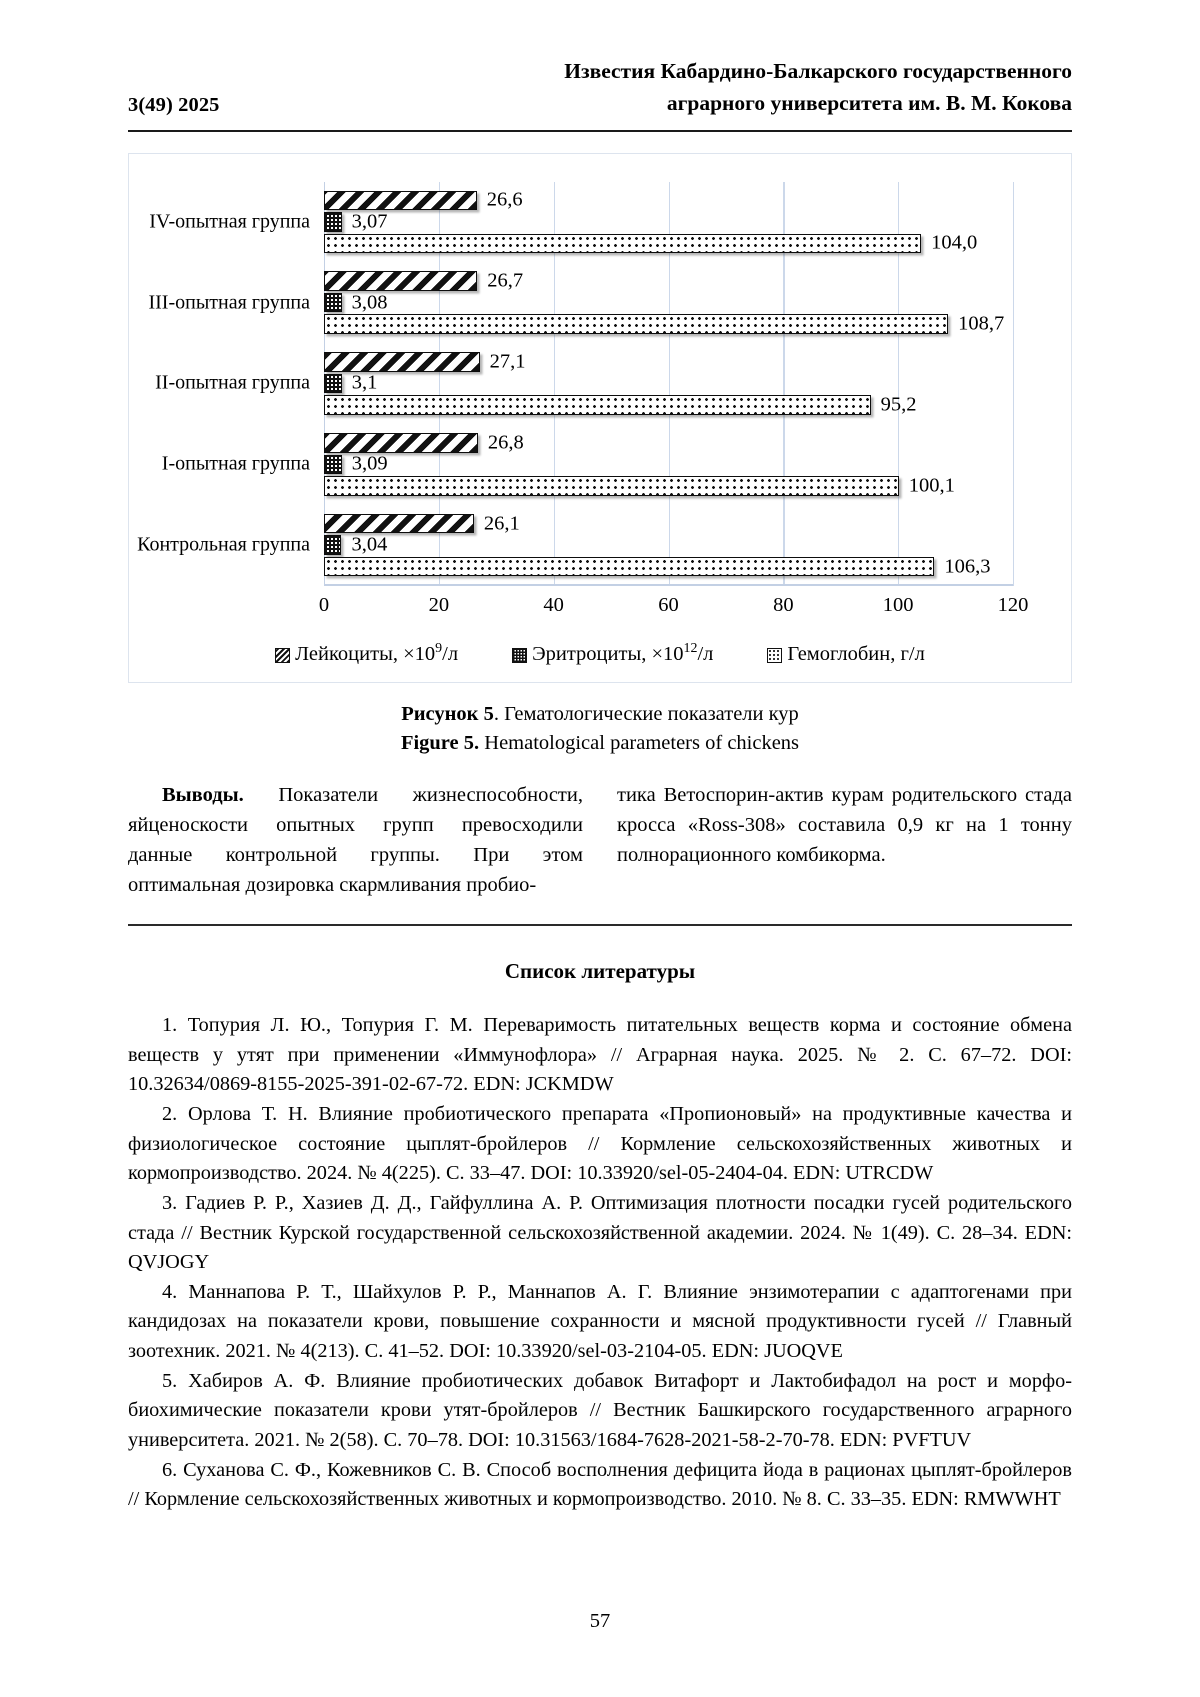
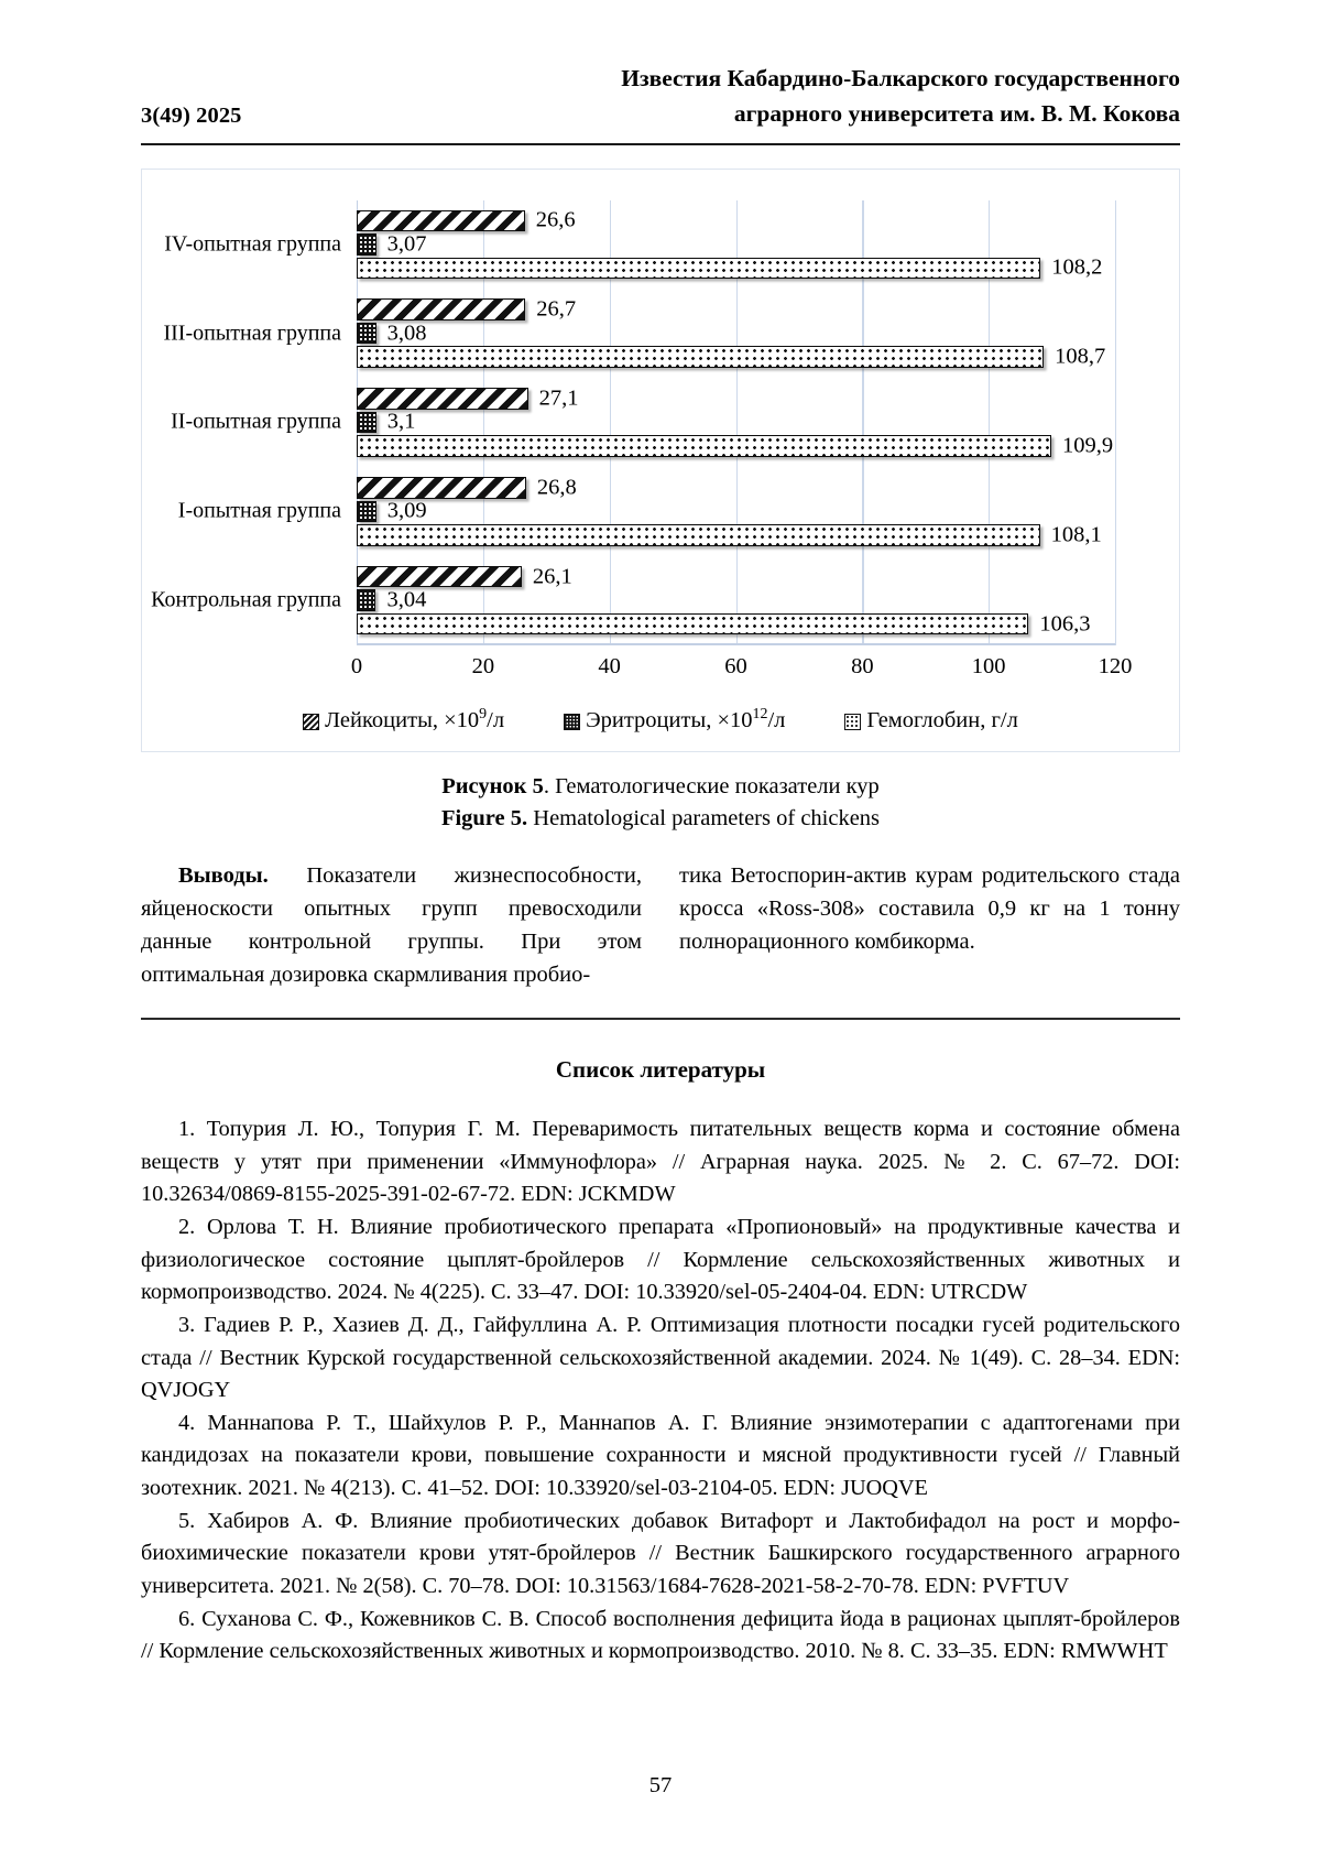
Гемоглобин, г/л/IV-опытная группа: 104,0 -> 108,2
Гемоглобин, г/л/II-опытная группа: 95,2 -> 109,9
Гемоглобин, г/л/I-опытная группа: 100,1 -> 108,1
